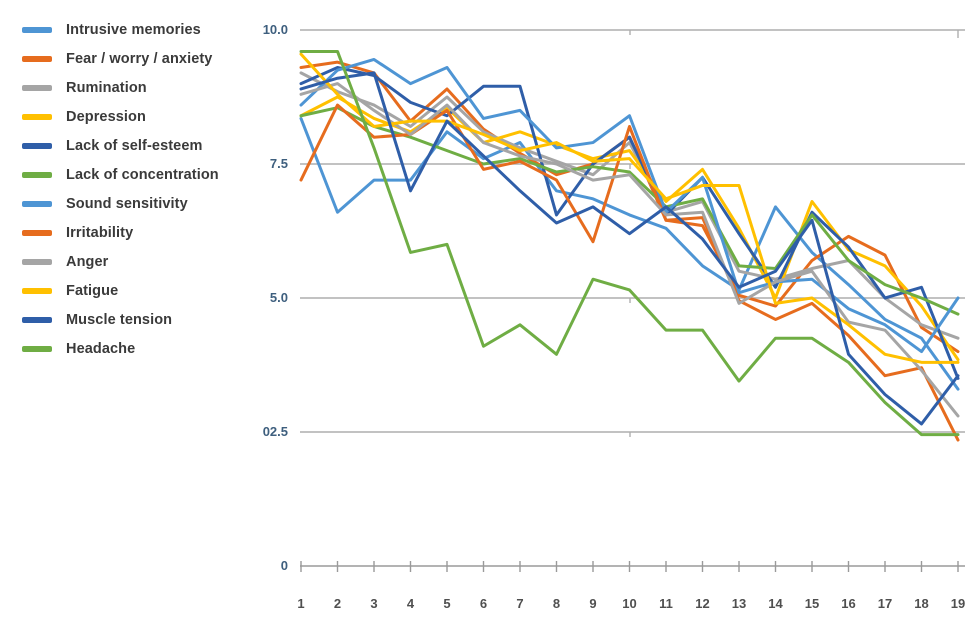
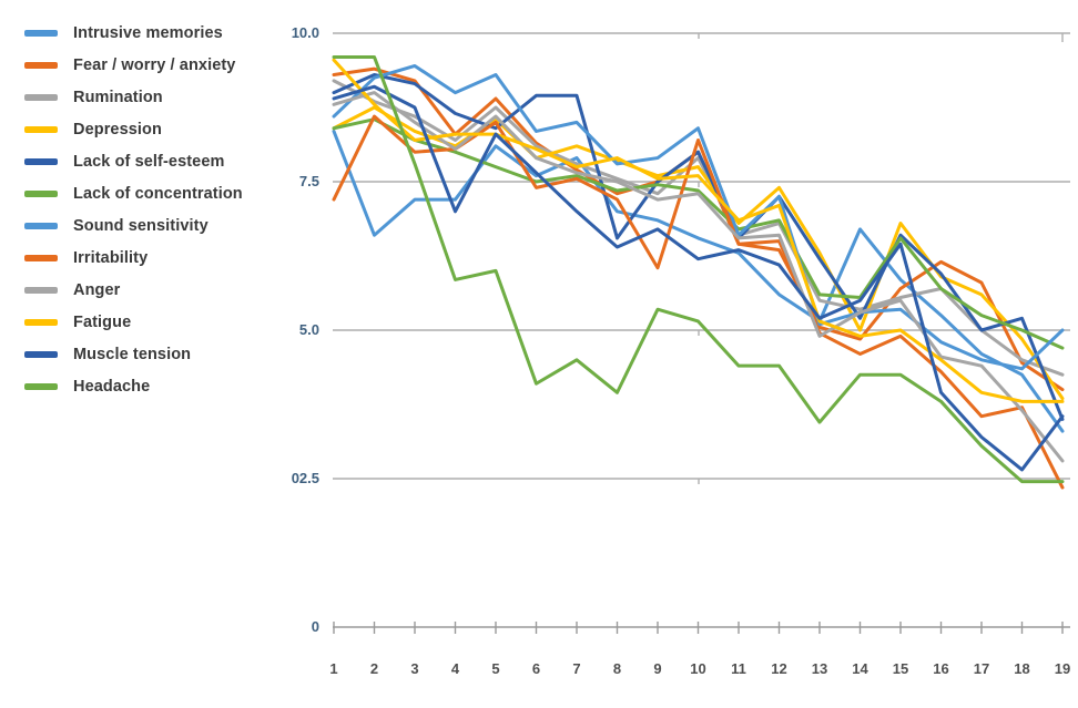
Muscle tension/3: 9.2 -> 8.8
Muscle tension/11: 6.7 -> 6.3
Fatigue/13: 7.1 -> 5.2
Sound sensitivity/18: 4.0 -> 4.3
